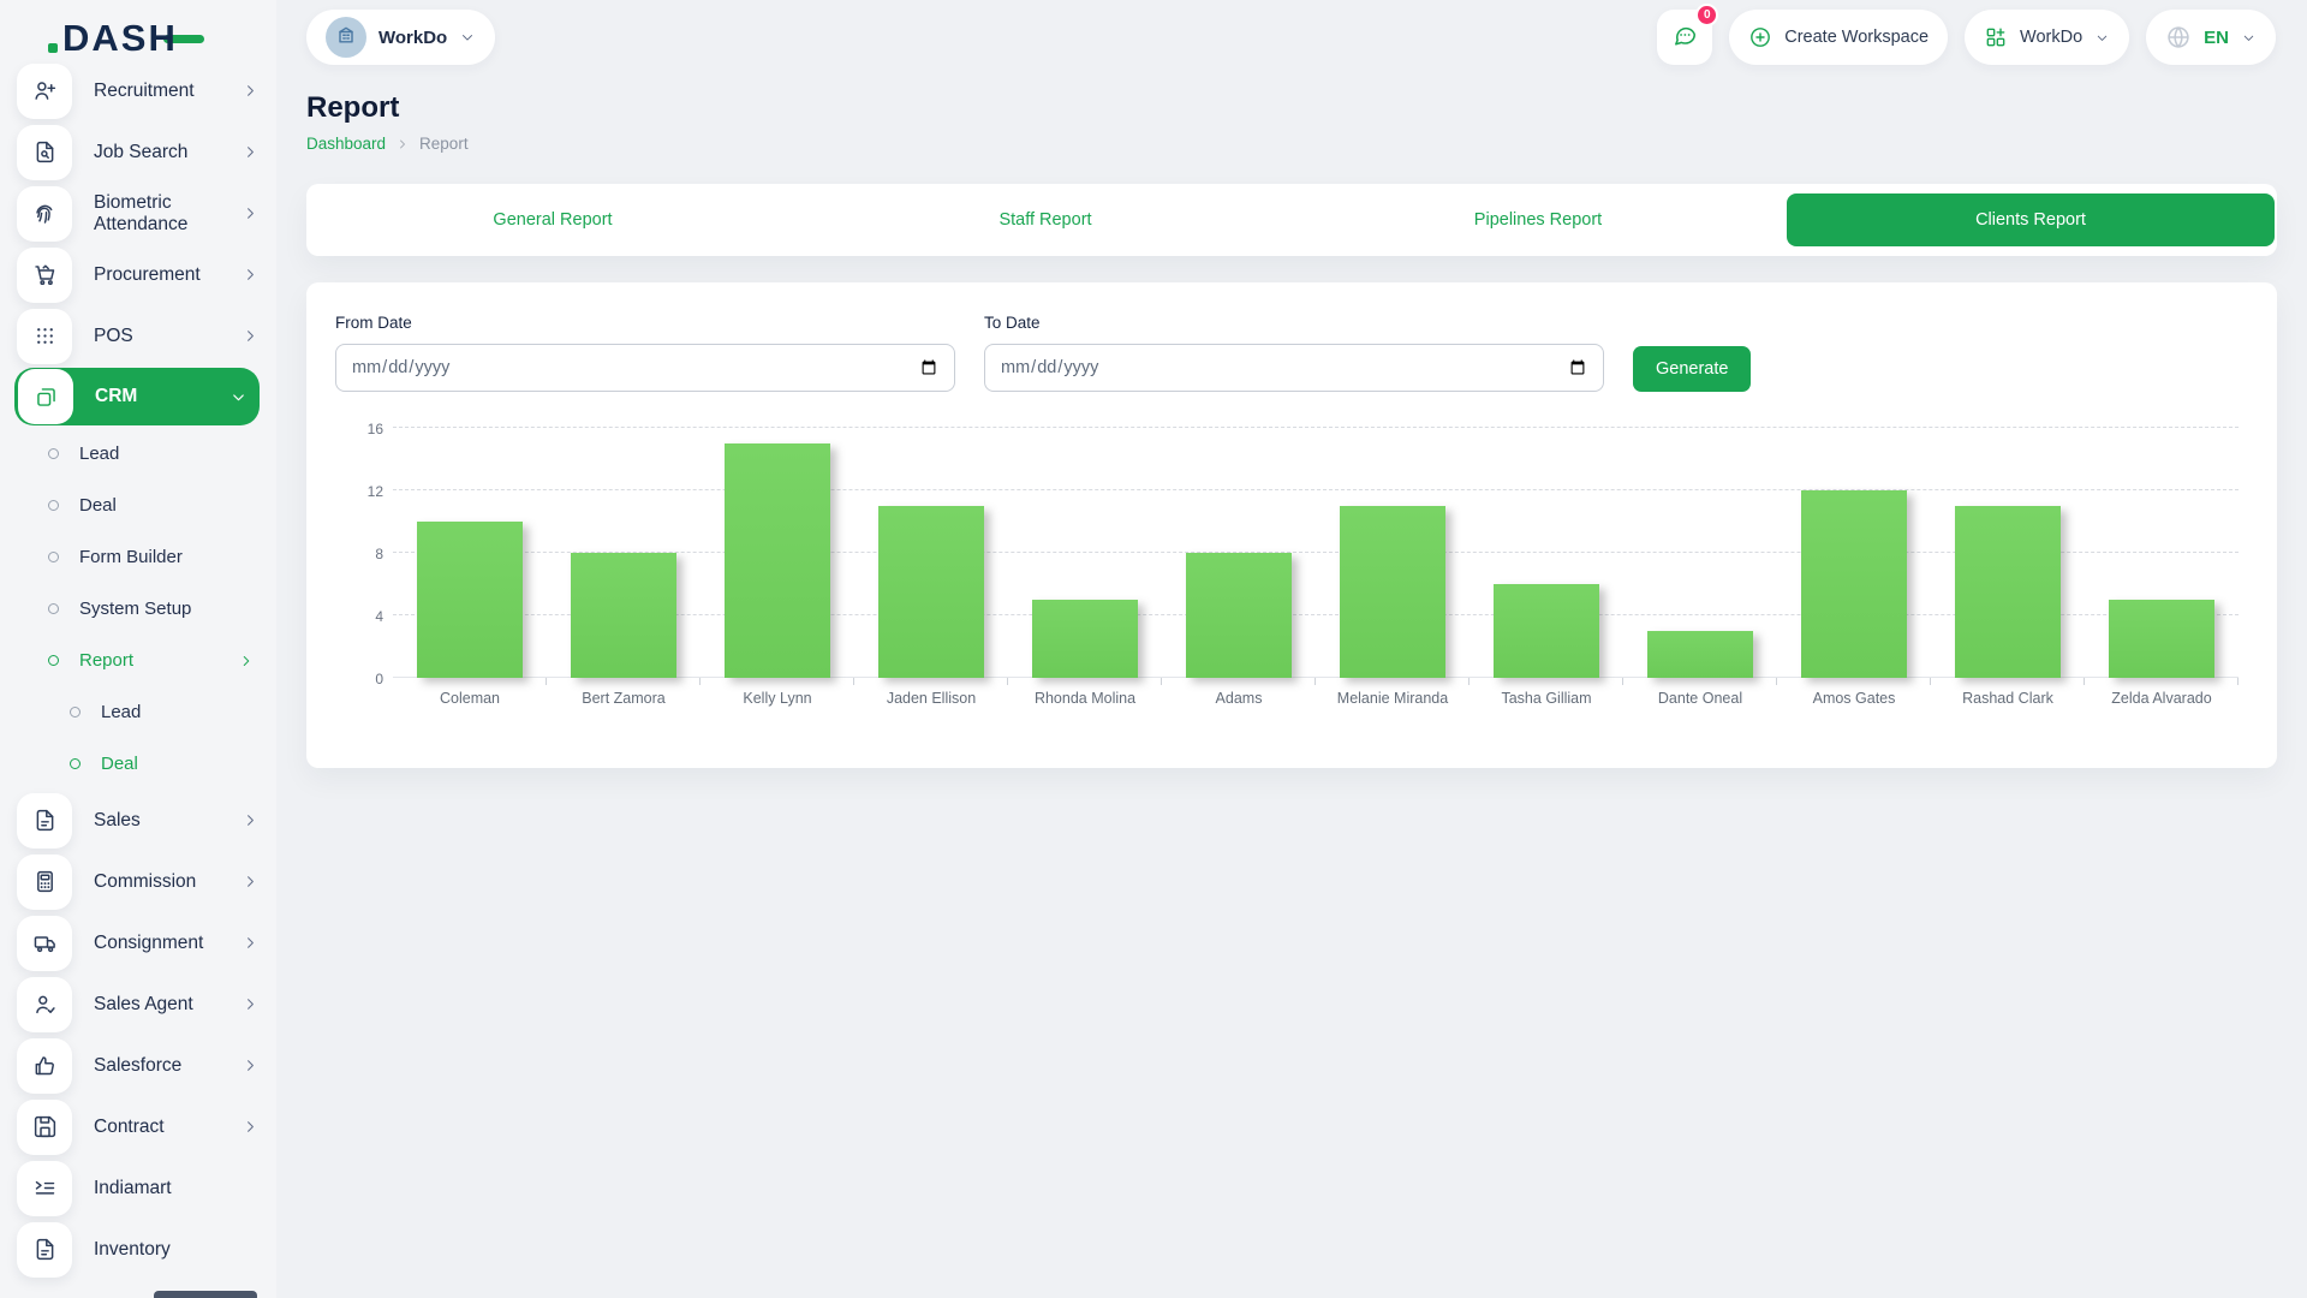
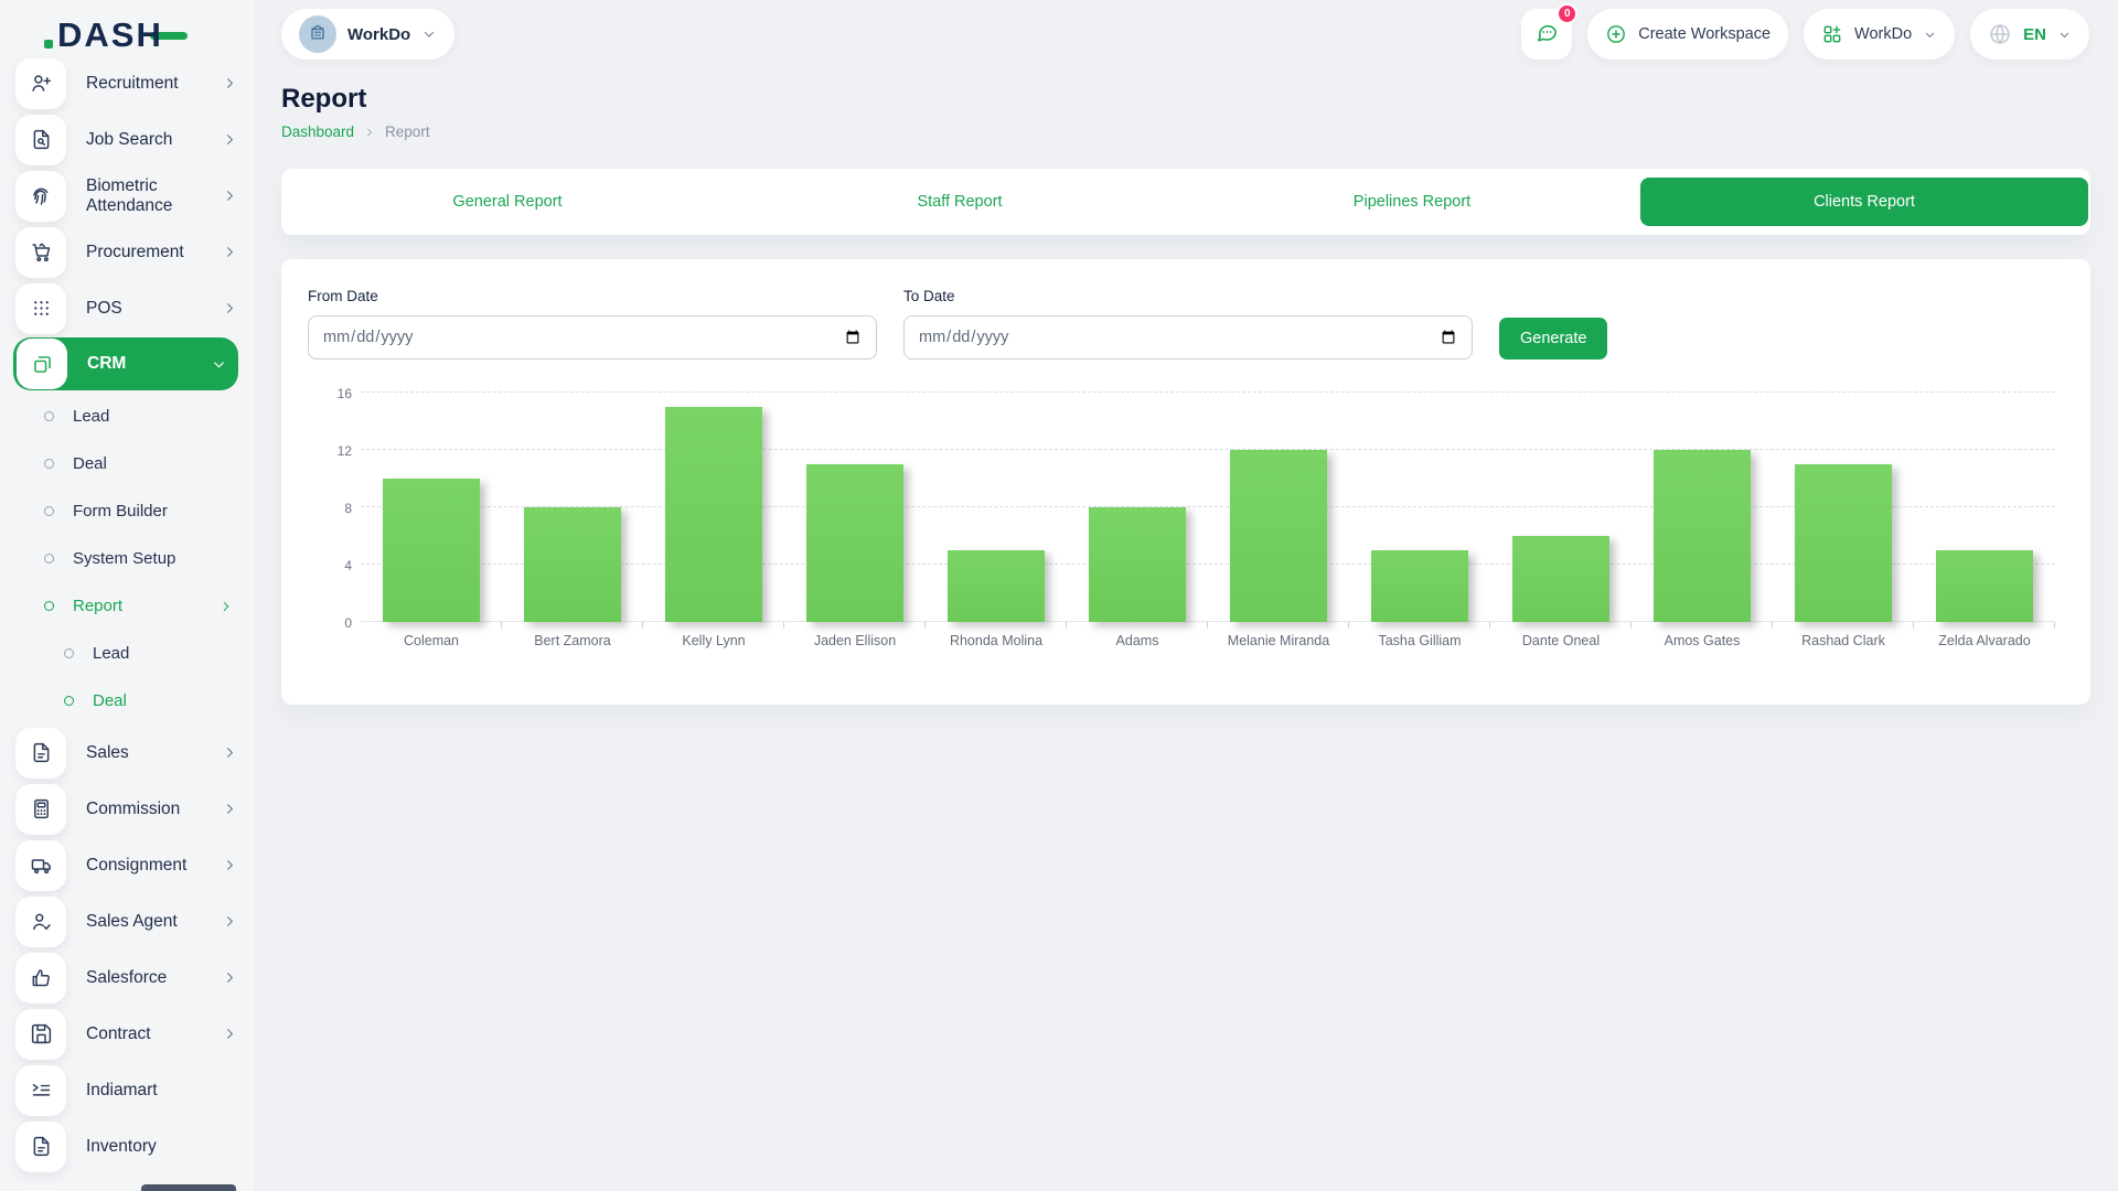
Melanie Miranda: 11 -> 12
Tasha Gilliam: 6 -> 5
Dante Oneal: 3 -> 6
